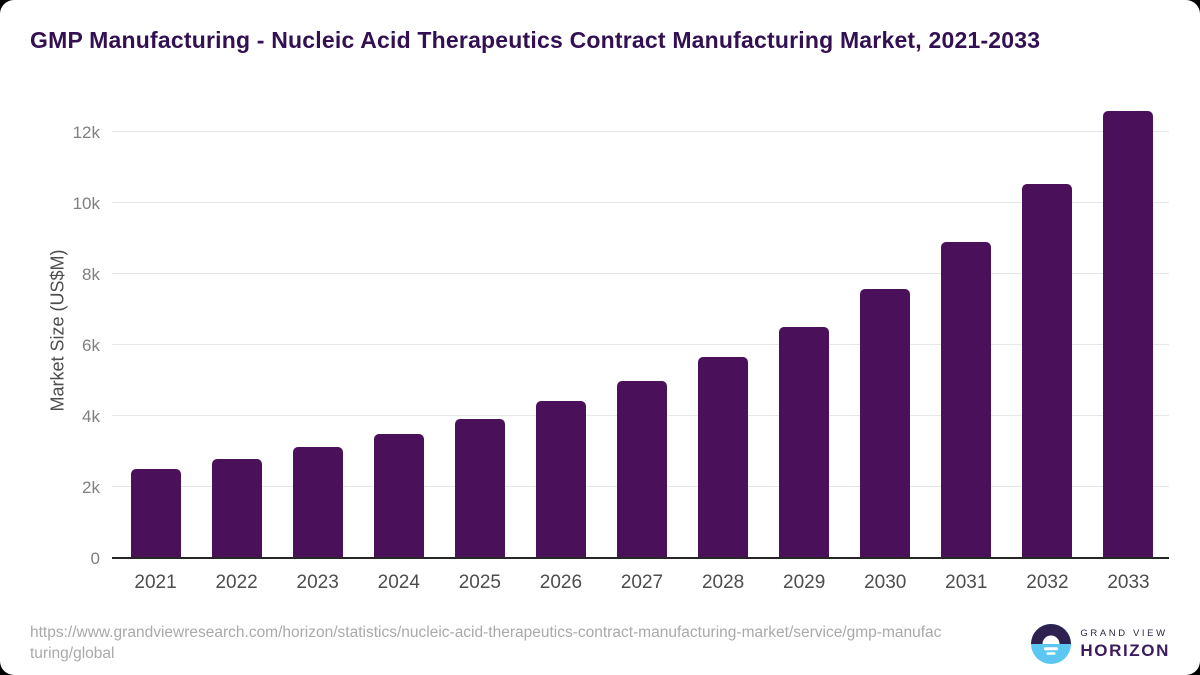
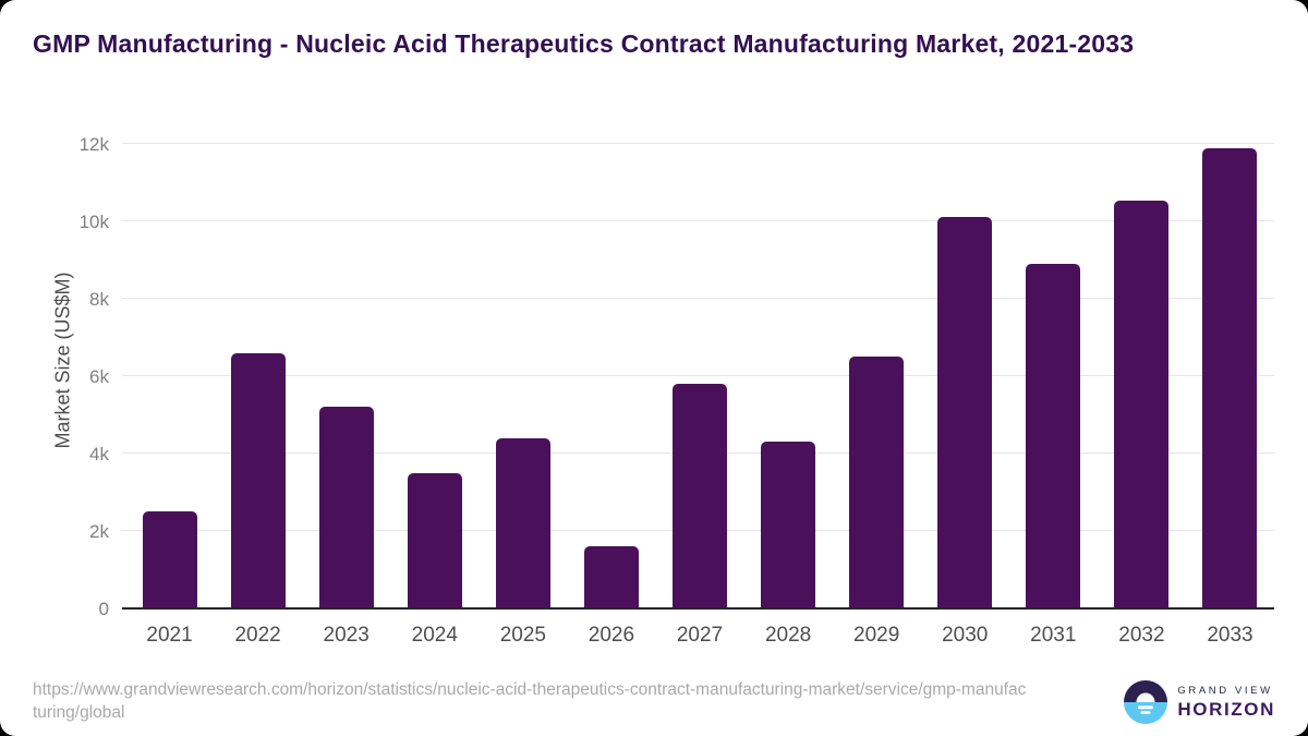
2022: 2.8k -> 6.6k
2023: 3.1k -> 5.2k
2025: 3.9k -> 4.4k
2026: 4.4k -> 1.6k
2027: 5.0k -> 5.8k
2028: 5.7k -> 4.3k
2030: 7.6k -> 10.1k
2033: 12.6k -> 11.9k
